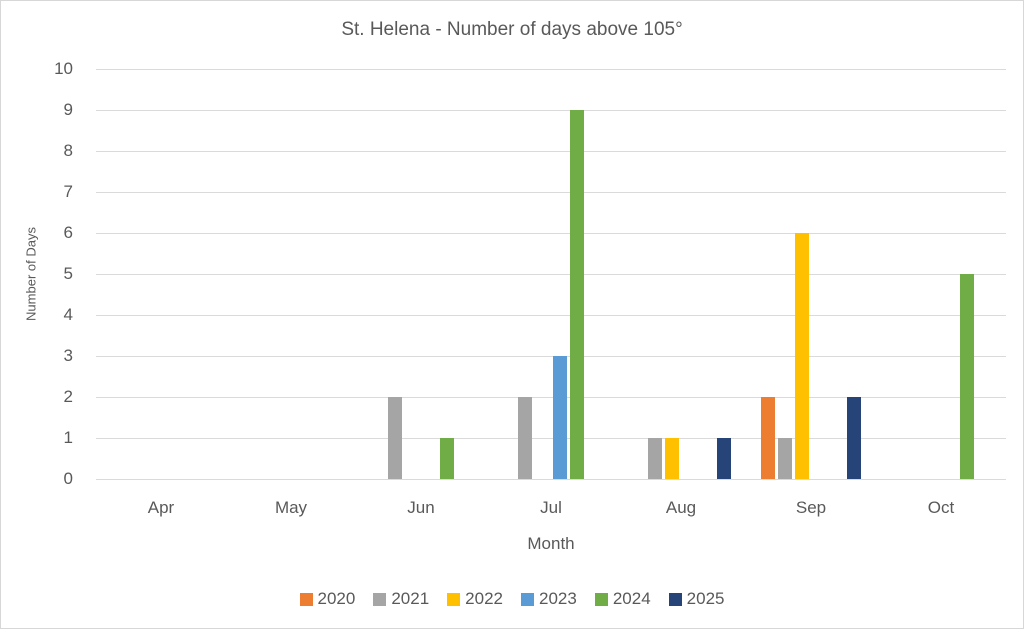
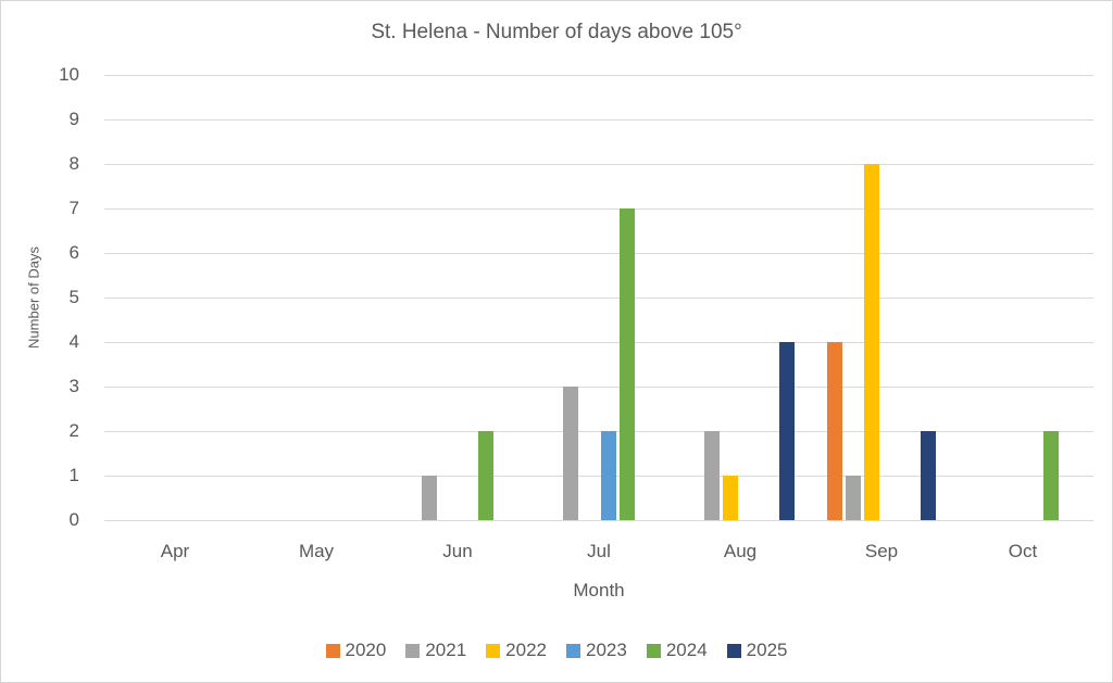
2021/Jun: 2 -> 1
2024/Jun: 1 -> 2
2021/Jul: 2 -> 3
2023/Jul: 3 -> 2
2024/Jul: 9 -> 7
2021/Aug: 1 -> 2
2025/Aug: 1 -> 4
2020/Sep: 2 -> 4
2022/Sep: 6 -> 8
2024/Oct: 5 -> 2
